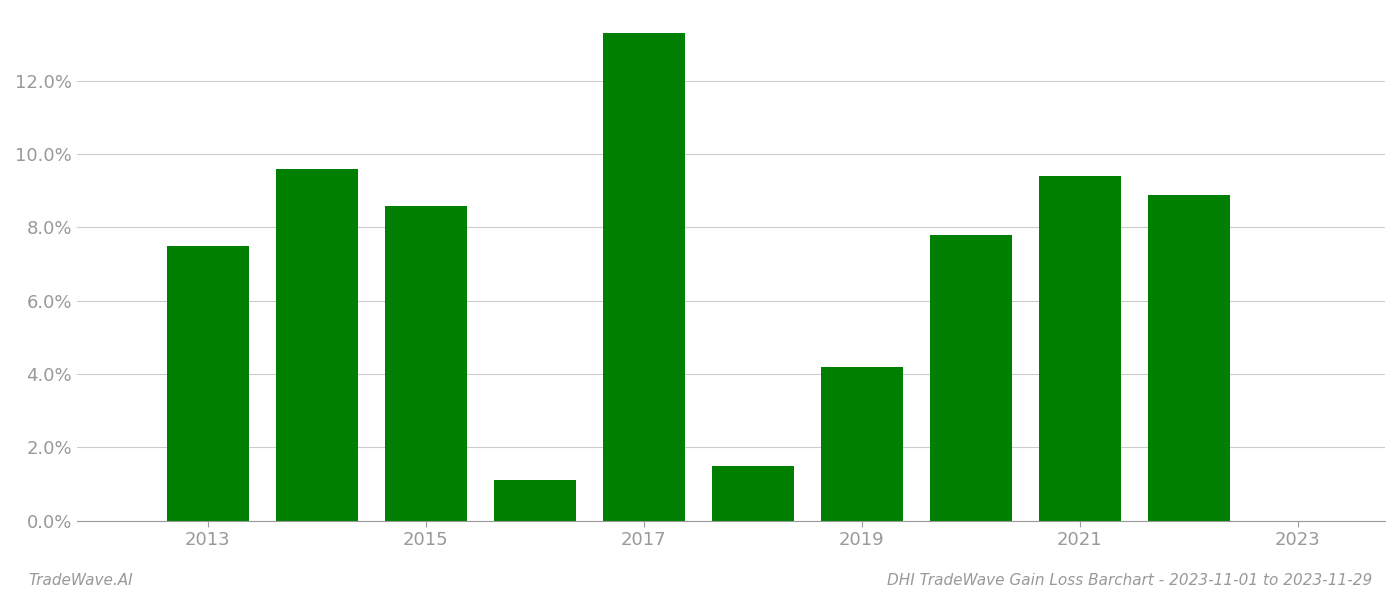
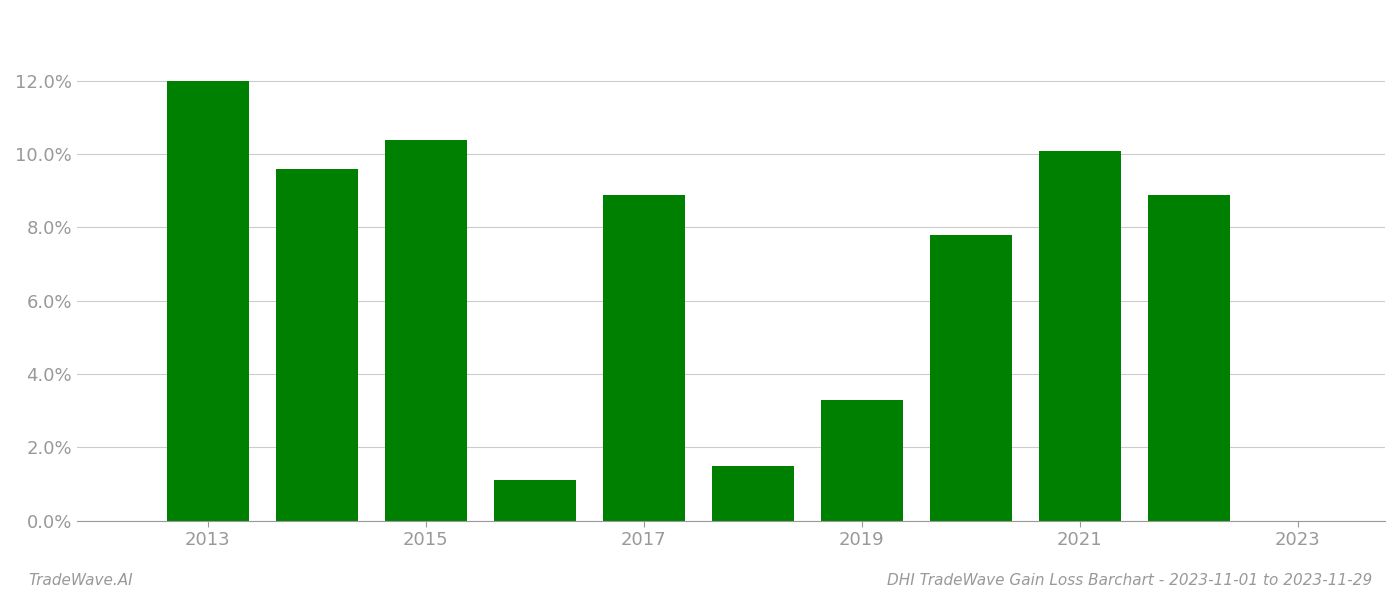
2013: 7.5% -> 12.0%
2015: 8.6% -> 10.4%
2017: 13.3% -> 8.9%
2019: 4.2% -> 3.3%
2021: 9.4% -> 10.1%
